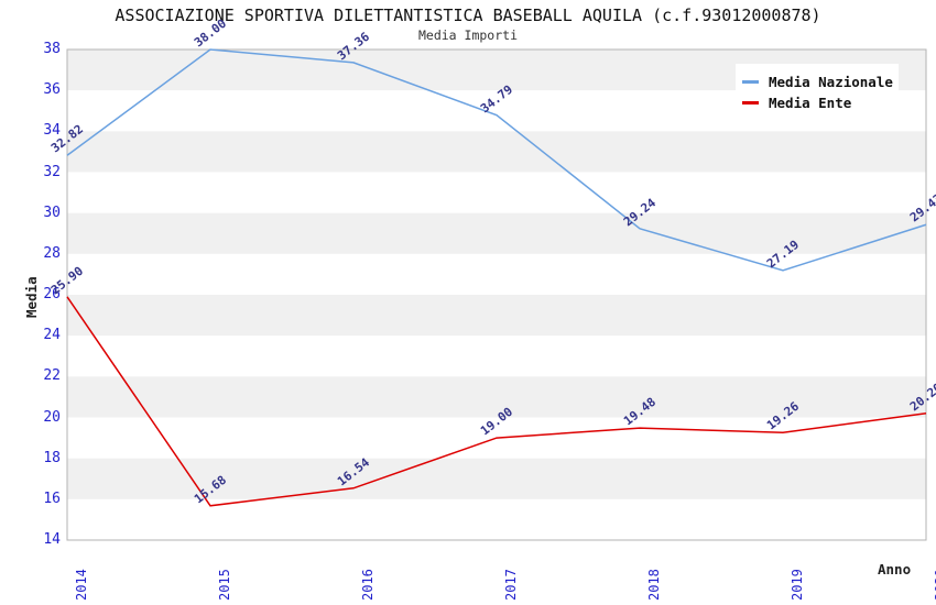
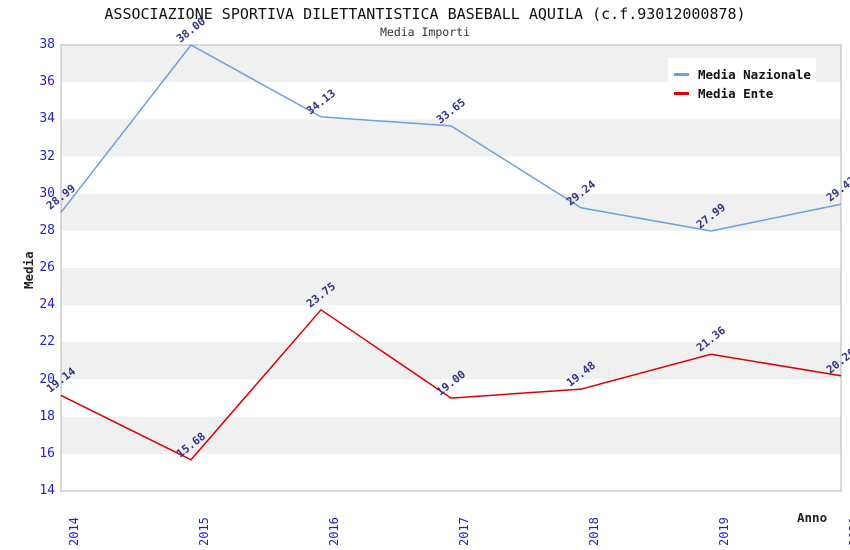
Media Nazionale/2014: 32.82 -> 28.99
Media Ente/2014: 25.90 -> 19.14
Media Nazionale/2016: 37.36 -> 34.13
Media Ente/2016: 16.54 -> 23.75
Media Nazionale/2017: 34.79 -> 33.65
Media Nazionale/2019: 27.19 -> 27.99
Media Ente/2019: 19.26 -> 21.36
